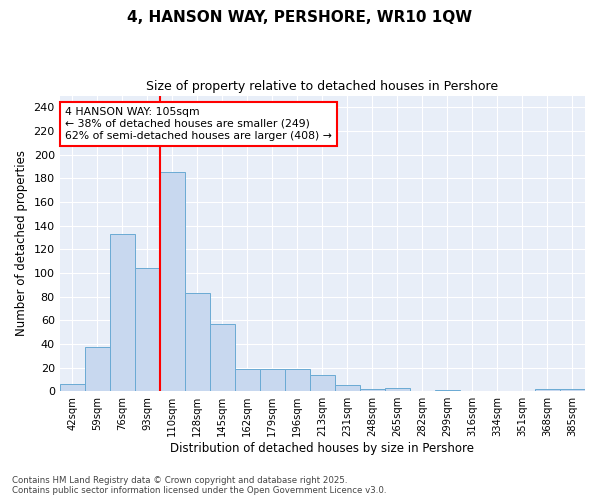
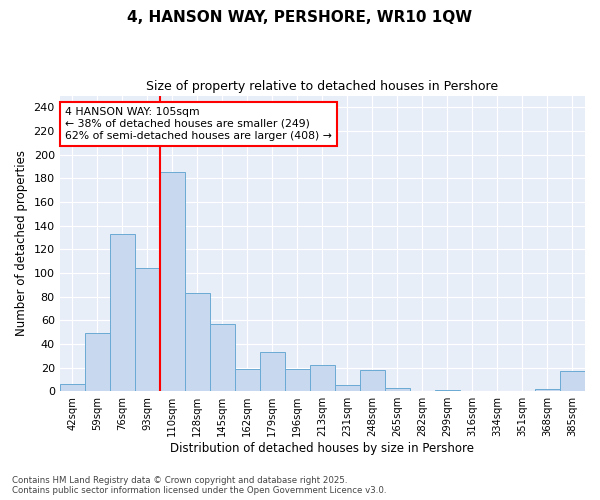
59sqm: 37 -> 49
179sqm: 19 -> 33
213sqm: 14 -> 22
248sqm: 2 -> 18
385sqm: 2 -> 17
